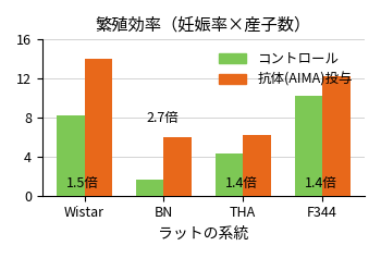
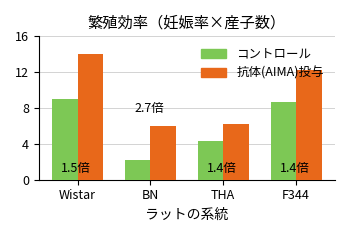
コントロール/Wistar: 8.2 -> 9.0
コントロール/BN: 1.6 -> 2.2
コントロール/F344: 10.2 -> 8.7
